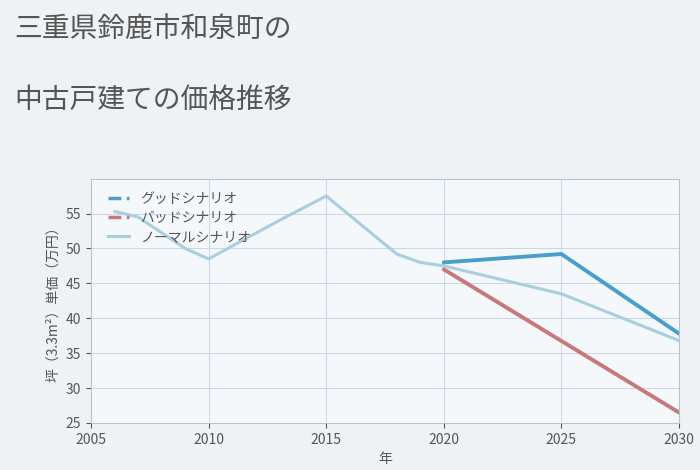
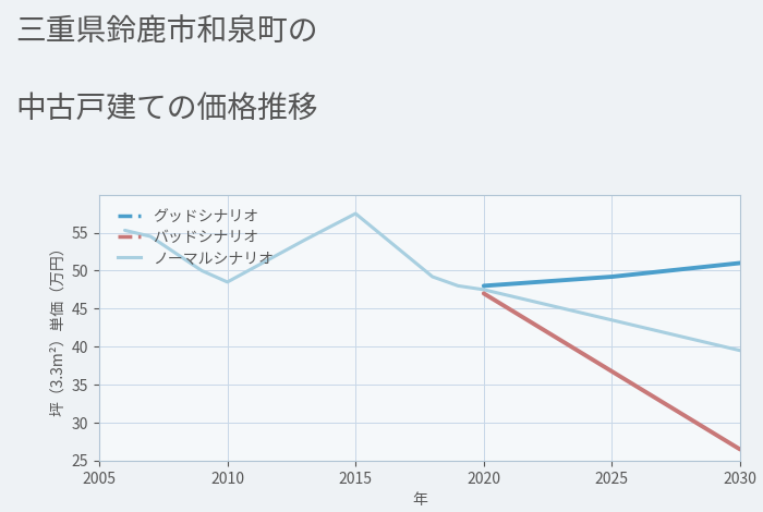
グッドシナリオ/2030: 37.8 -> 51.0
ノーマルシナリオ/2030: 36.8 -> 39.5
